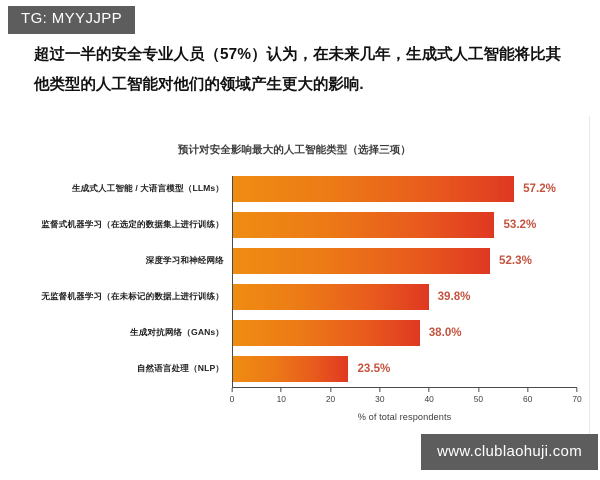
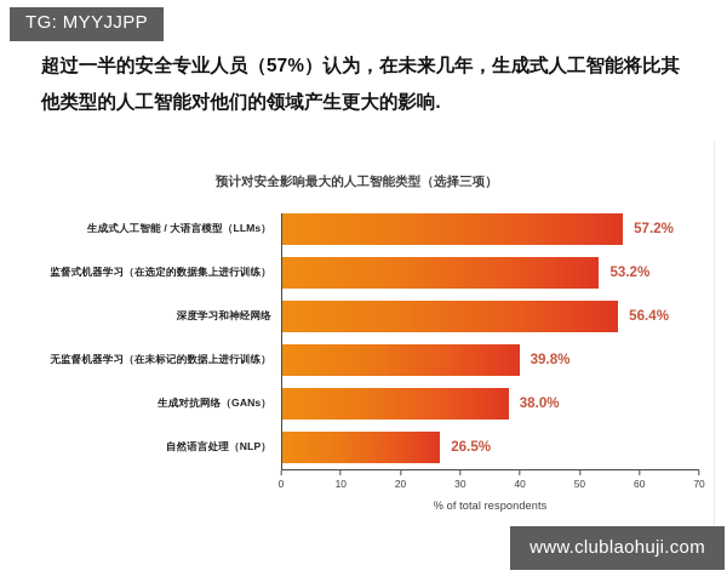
深度学习和神经网络: 52.3% -> 56.4%
自然语言处理（NLP）: 23.5% -> 26.5%
